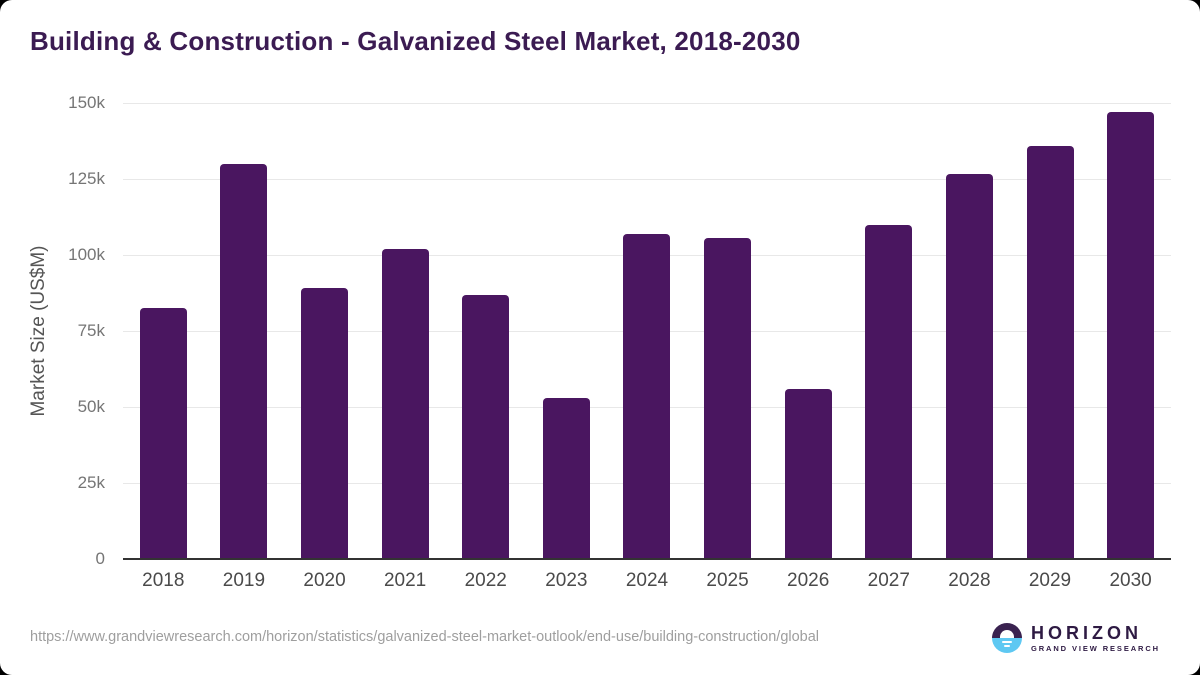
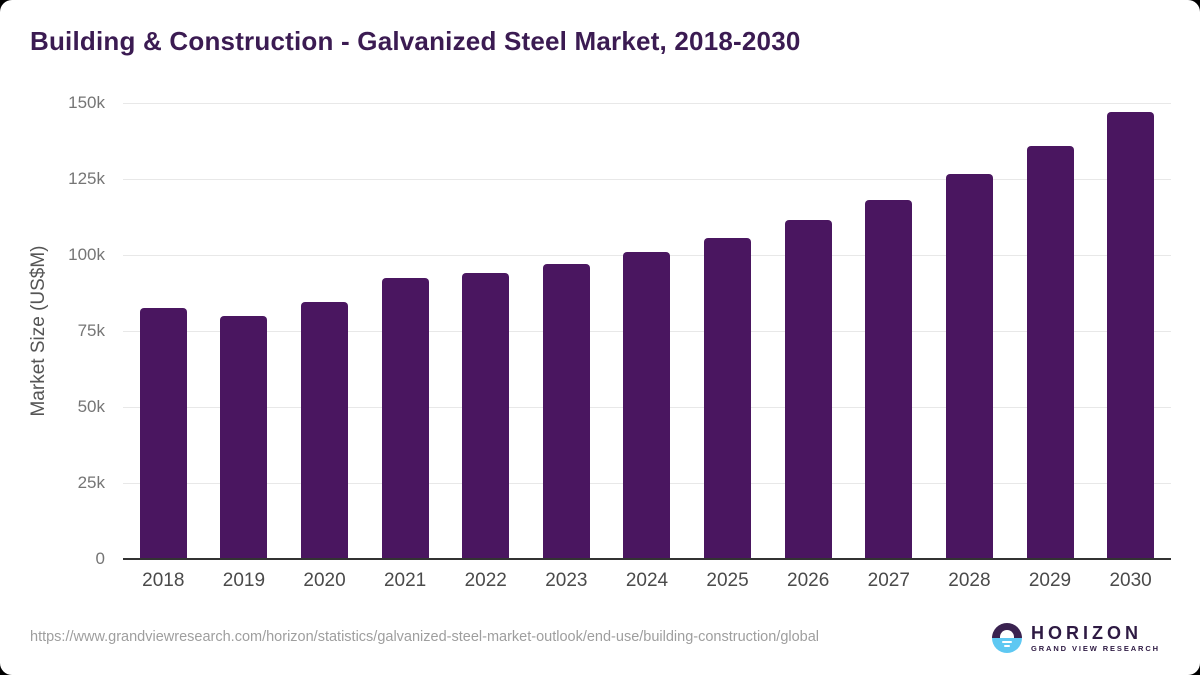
2019: 130k -> 80k
2020: 89k -> 84k
2021: 102k -> 92k
2022: 87k -> 94k
2023: 53k -> 97k
2024: 107k -> 101k
2026: 56k -> 112k
2027: 110k -> 118k
